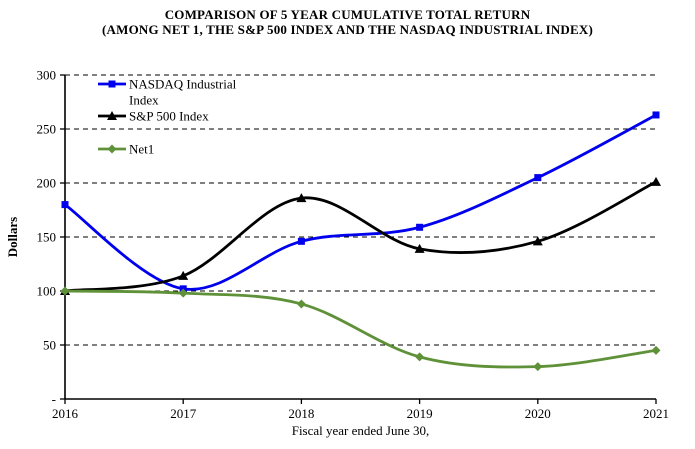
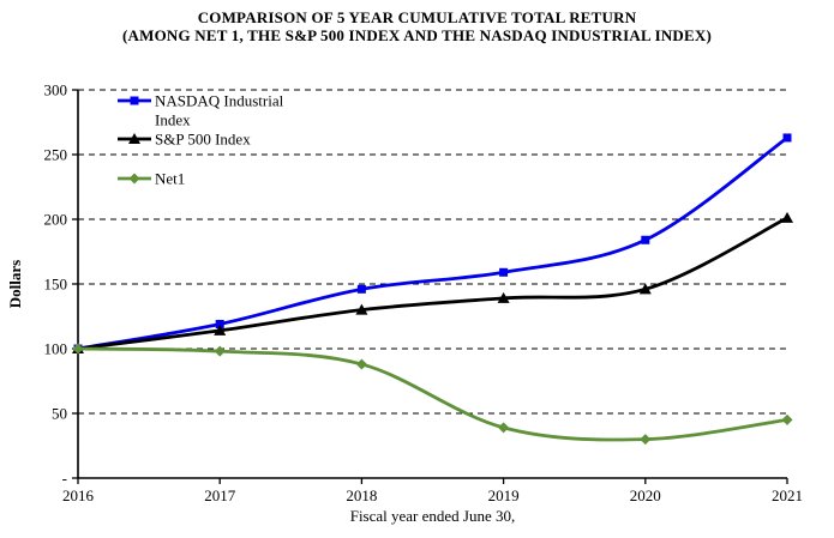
NASDAQ Industrial Index/2016: 180 -> 100
NASDAQ Industrial Index/2017: 102 -> 119
S&P 500 Index/2018: 186 -> 130
NASDAQ Industrial Index/2020: 205 -> 184
